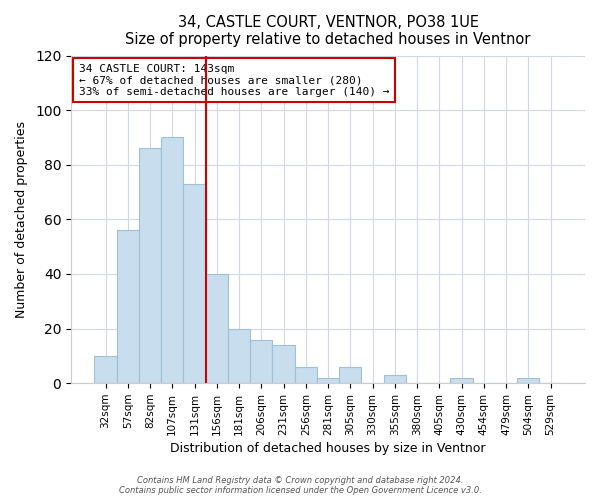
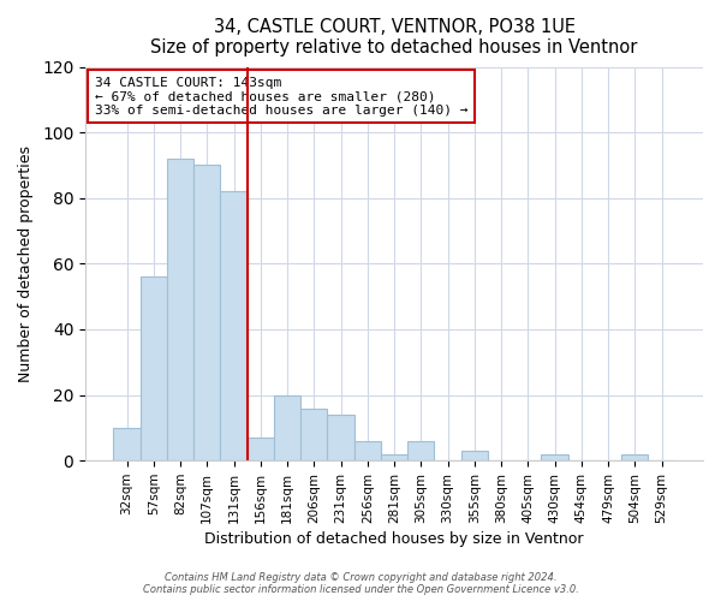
82sqm: 86 -> 92
131sqm: 73 -> 82
156sqm: 40 -> 7
